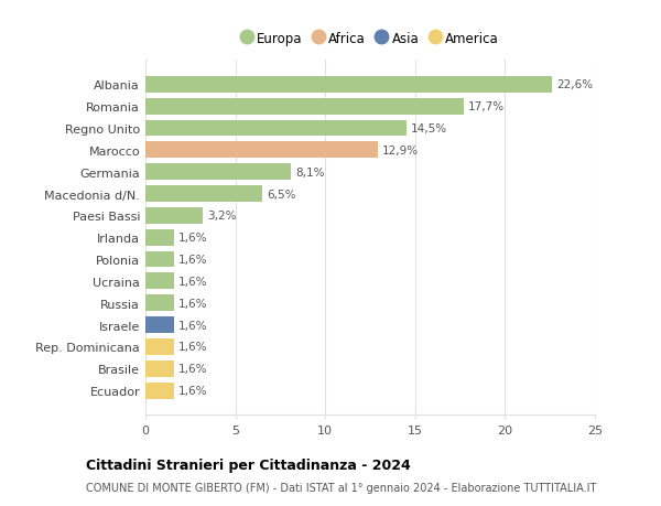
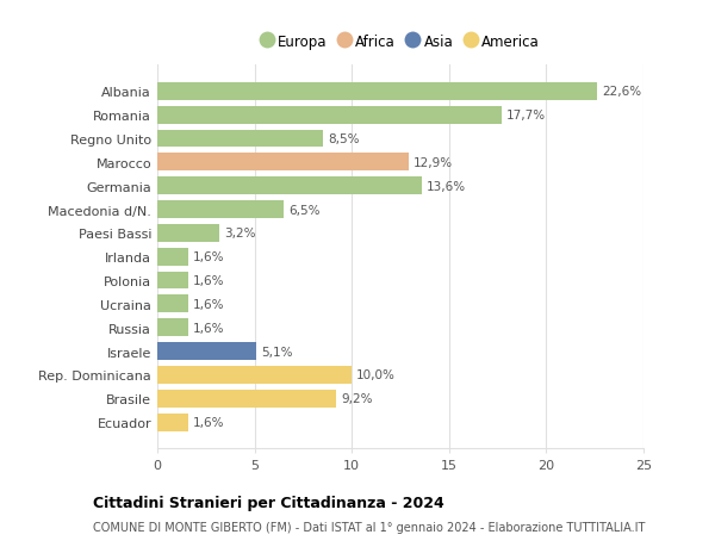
Regno Unito: 14,5% -> 8,5%
Germania: 8,1% -> 13,6%
Israele: 1,6% -> 5,1%
Rep. Dominicana: 1,6% -> 10,0%
Brasile: 1,6% -> 9,2%
